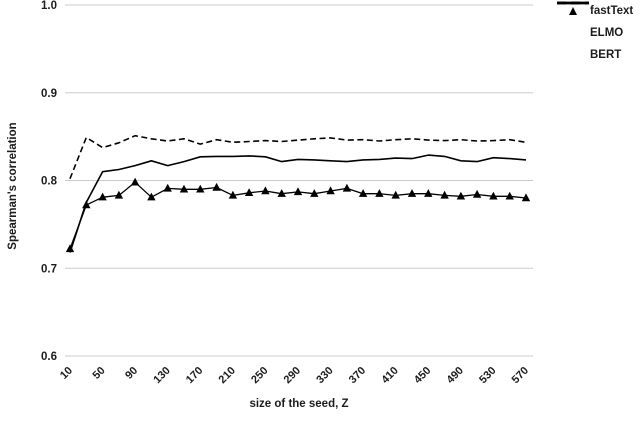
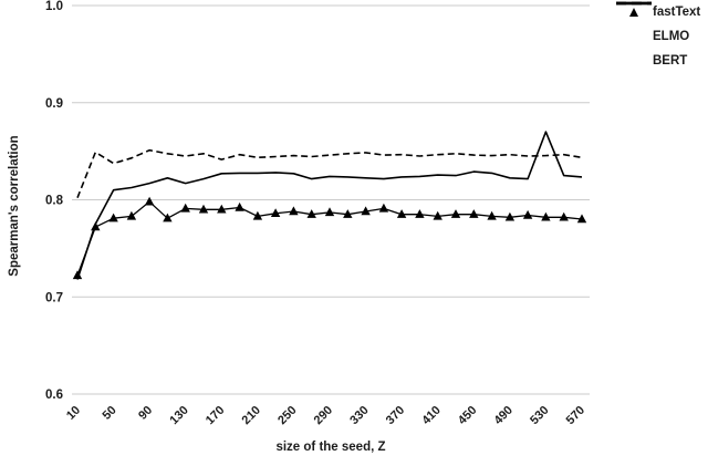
BERT/530: 0.83 -> 0.87
